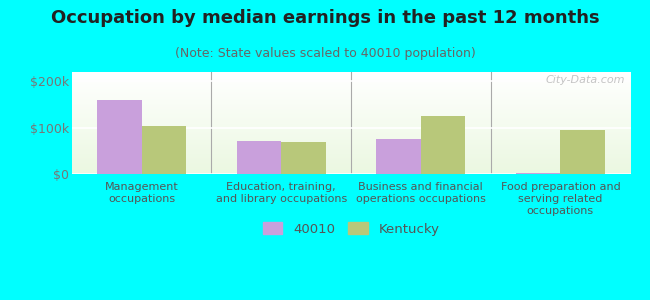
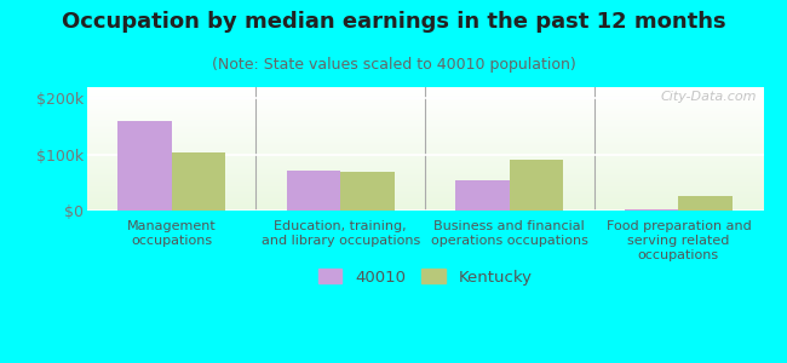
40010/Business and financial operations occupations: $75k -> $55k
Kentucky/Business and financial operations occupations: $125k -> $90k
Kentucky/Food preparation and serving related occupations: $95k -> $25k
